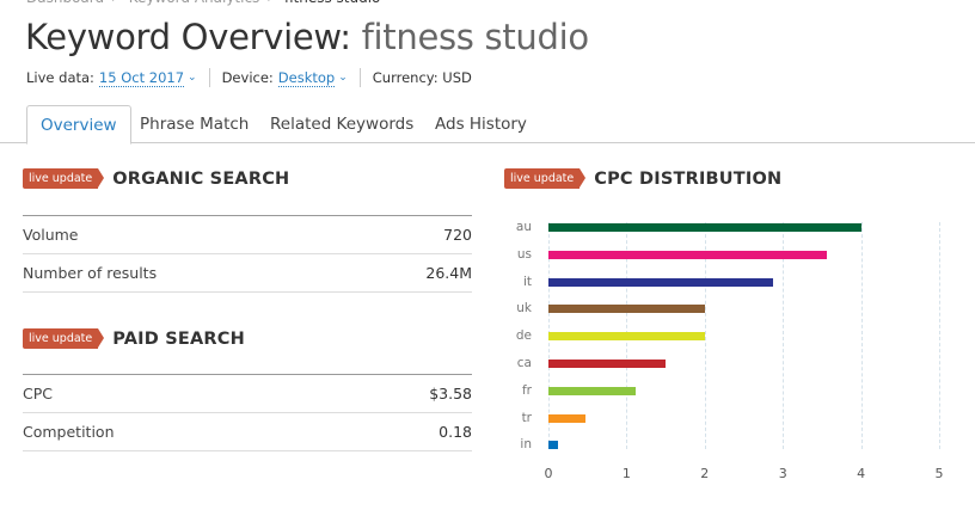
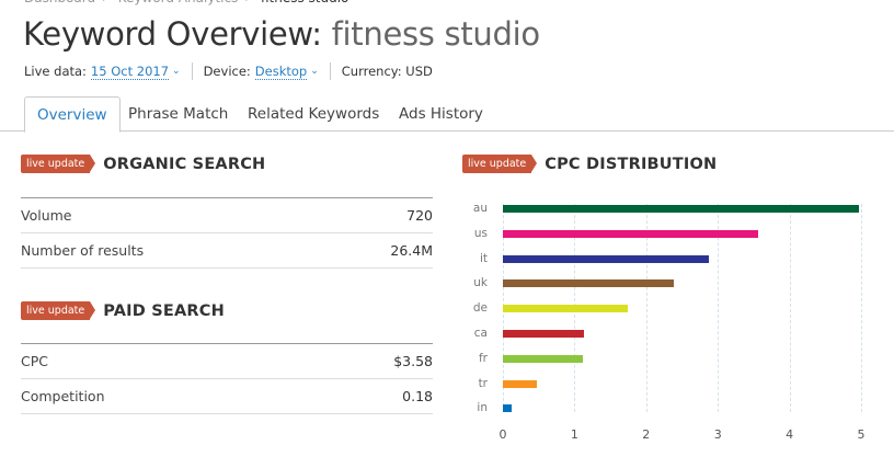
au: 4.0 -> 5.0
uk: 2.0 -> 2.4
de: 2.0 -> 1.7
ca: 1.5 -> 1.1
